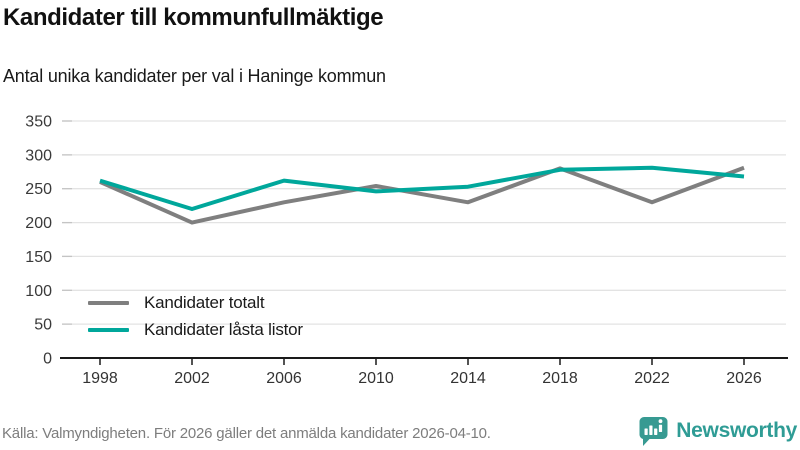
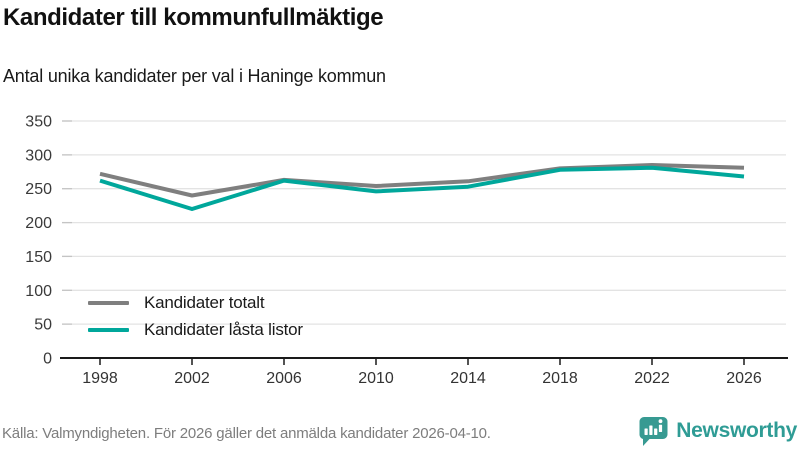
Kandidater totalt/1998: 260 -> 270
Kandidater totalt/2002: 200 -> 240
Kandidater totalt/2006: 230 -> 260
Kandidater totalt/2014: 230 -> 260
Kandidater totalt/2022: 230 -> 280
